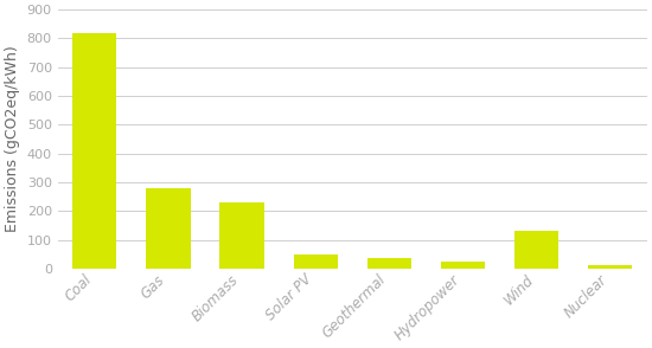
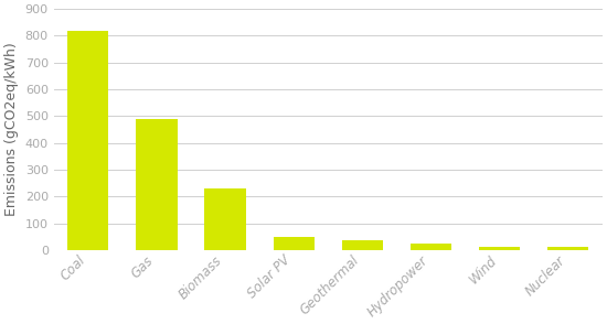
Gas: 280 -> 490
Wind: 130 -> 11
